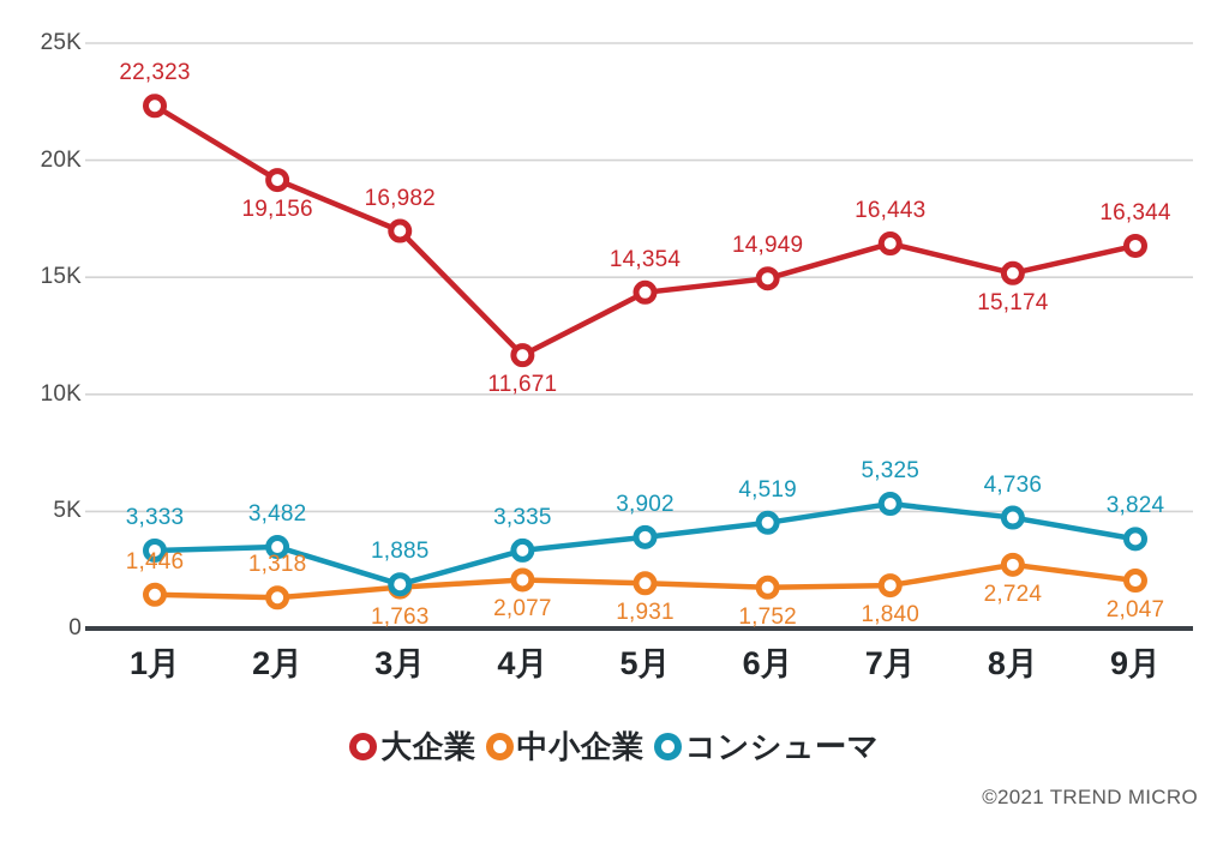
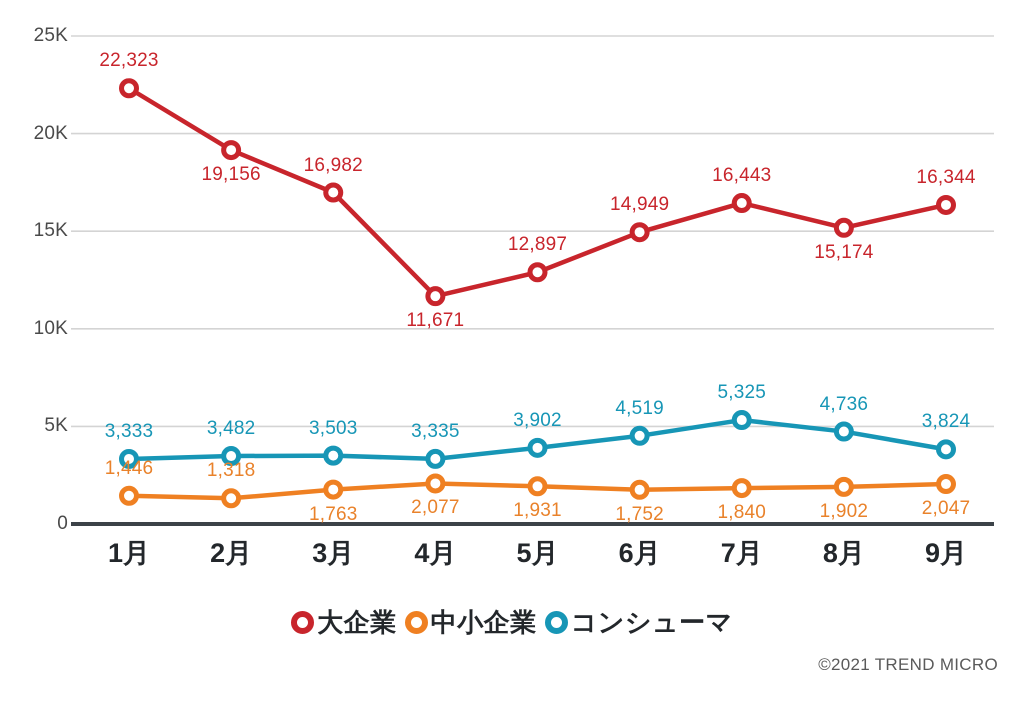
コンシューマ/3月: 1,885 -> 3,503
大企業/5月: 14,354 -> 12,897
中小企業/8月: 2,724 -> 1,902
